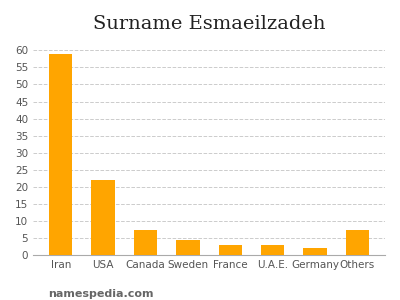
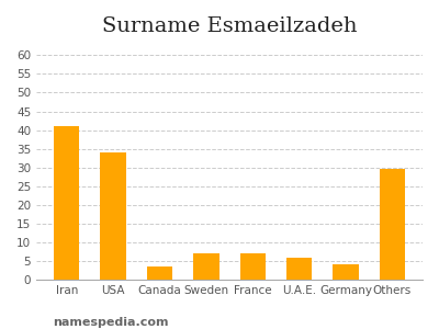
Iran: 59.0 -> 41.0
USA: 22.0 -> 34.0
Canada: 7.5 -> 3.5
Sweden: 4.5 -> 7.0
France: 3.0 -> 7.0
U.A.E.: 3.0 -> 6.0
Germany: 2.0 -> 4.0
Others: 7.5 -> 29.5
